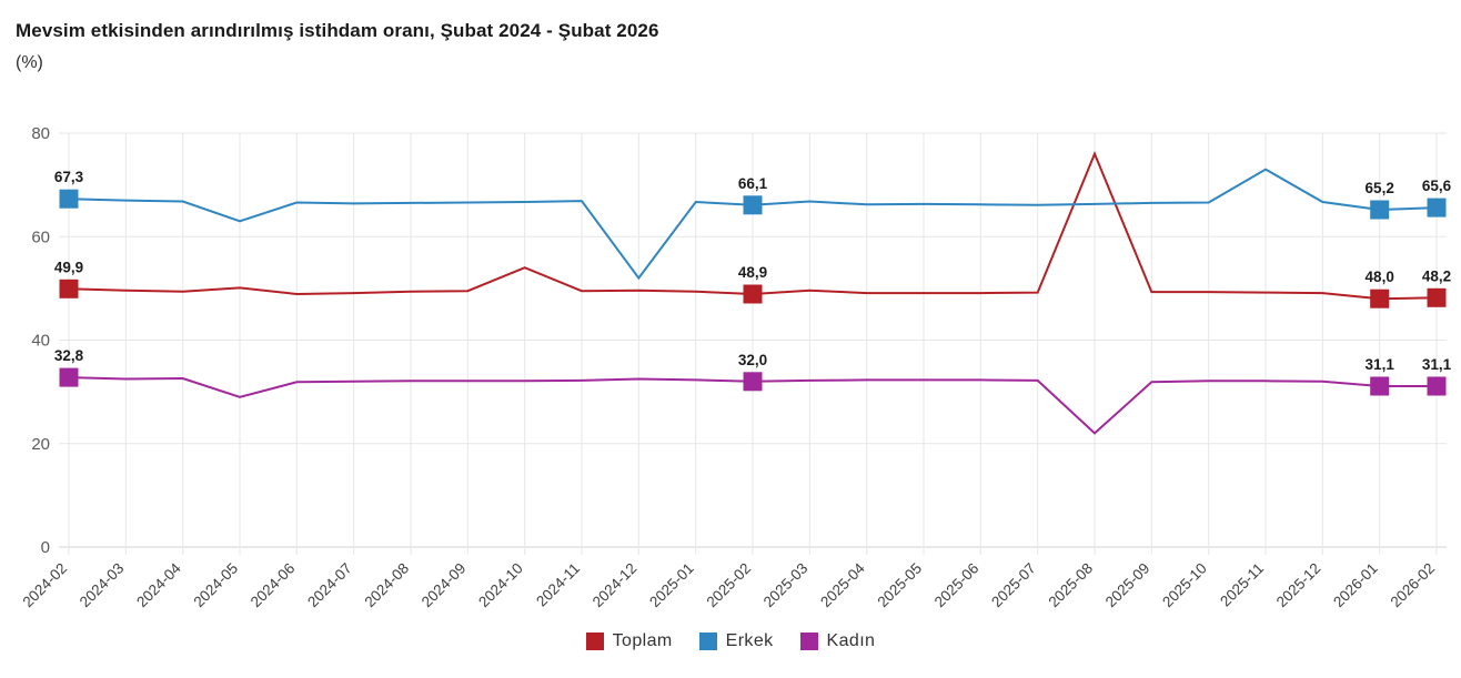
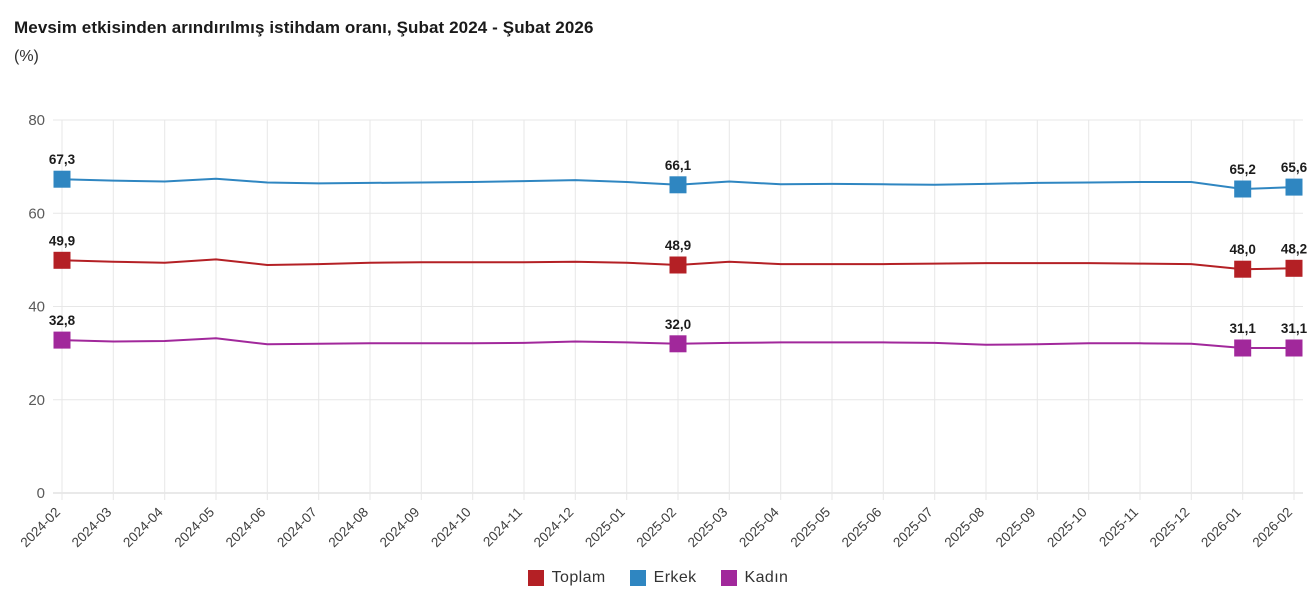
Erkek/2024-05: 63 -> 67
Kadın/2024-05: 29 -> 33
Toplam/2024-10: 54 -> 50
Erkek/2024-12: 52 -> 67
Toplam/2025-08: 76 -> 49
Kadın/2025-08: 22 -> 32
Erkek/2025-11: 73 -> 67
